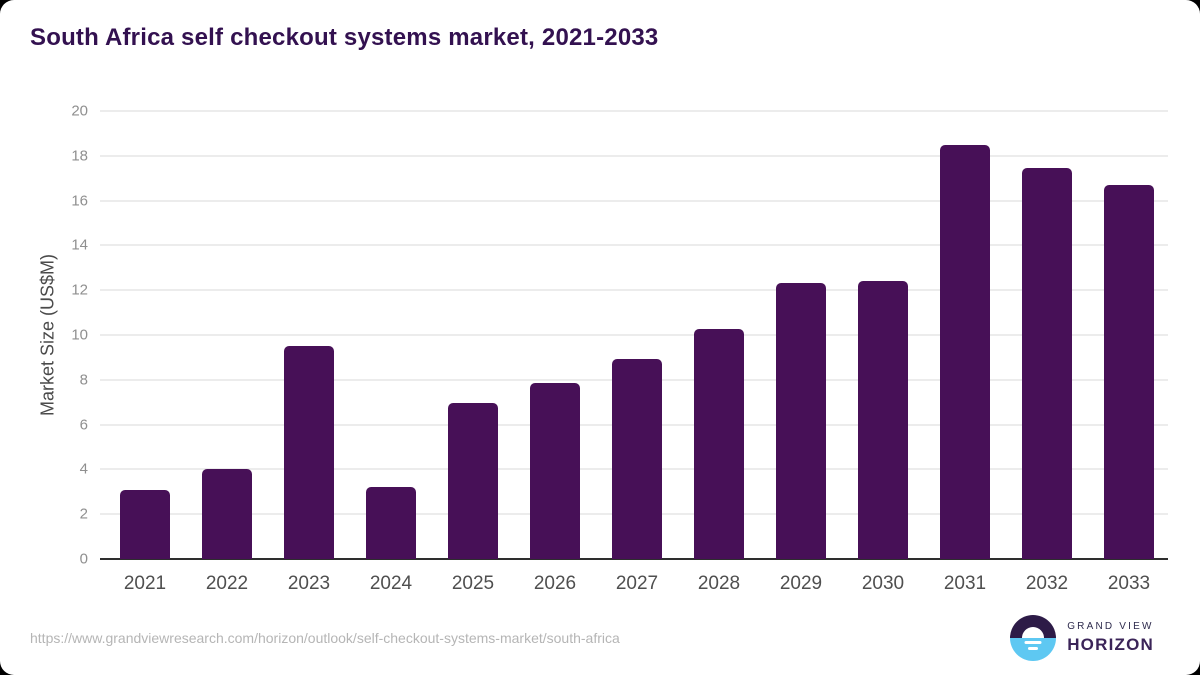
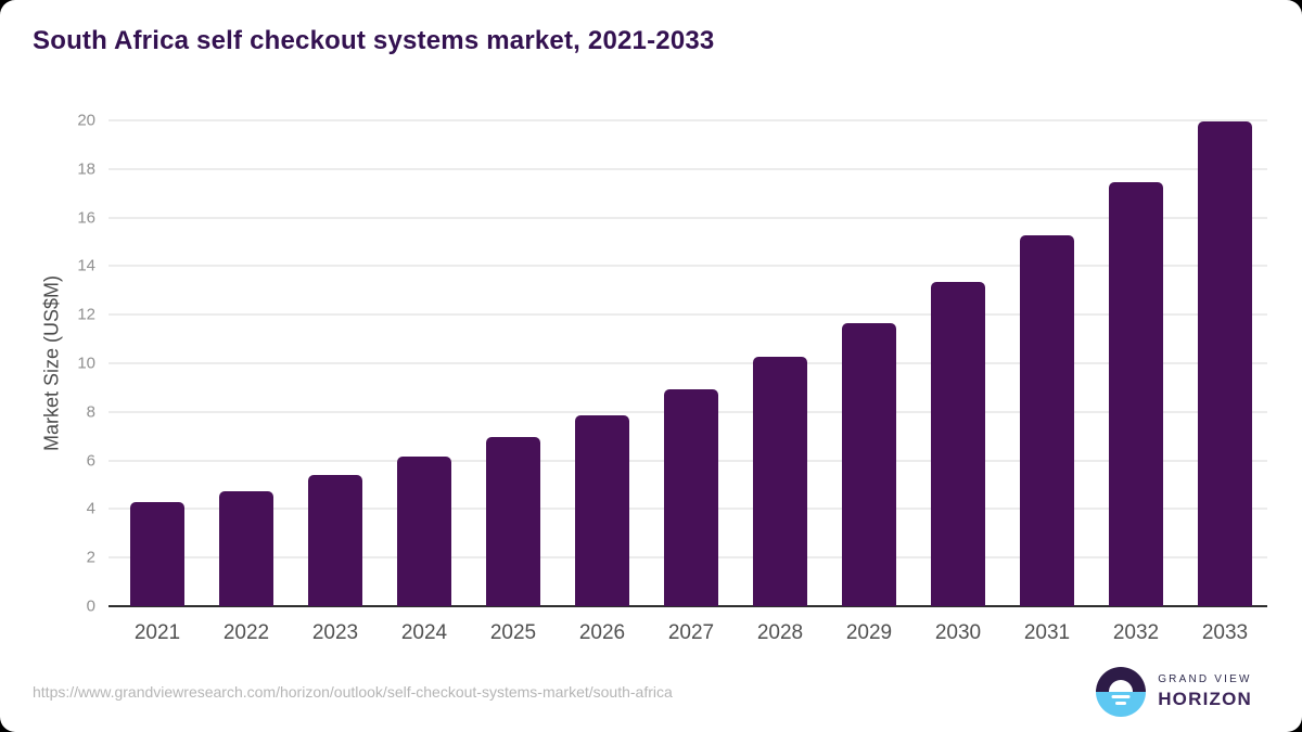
2021: 3.1 -> 4.3
2022: 4.0 -> 4.8
2023: 9.5 -> 5.4
2024: 3.2 -> 6.2
2029: 12.3 -> 11.7
2030: 12.4 -> 13.3
2031: 18.5 -> 15.2
2033: 16.7 -> 19.9
